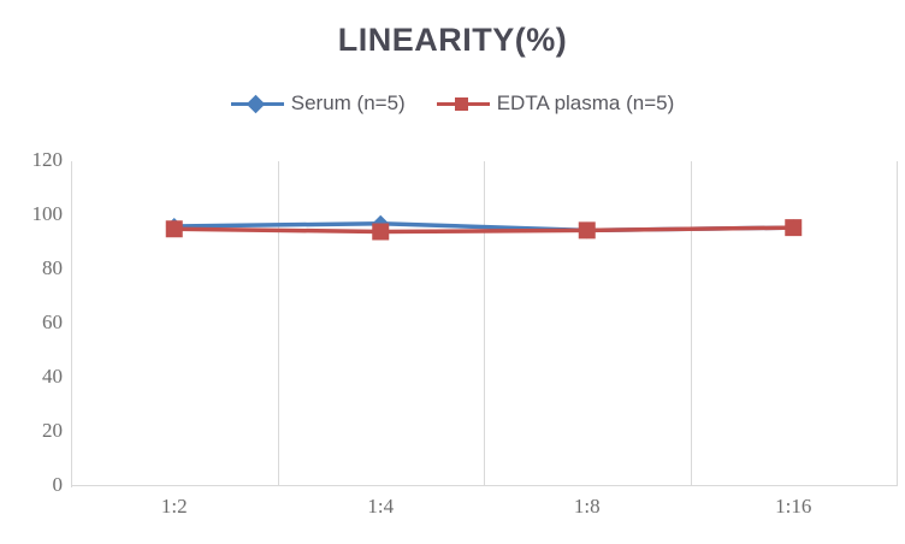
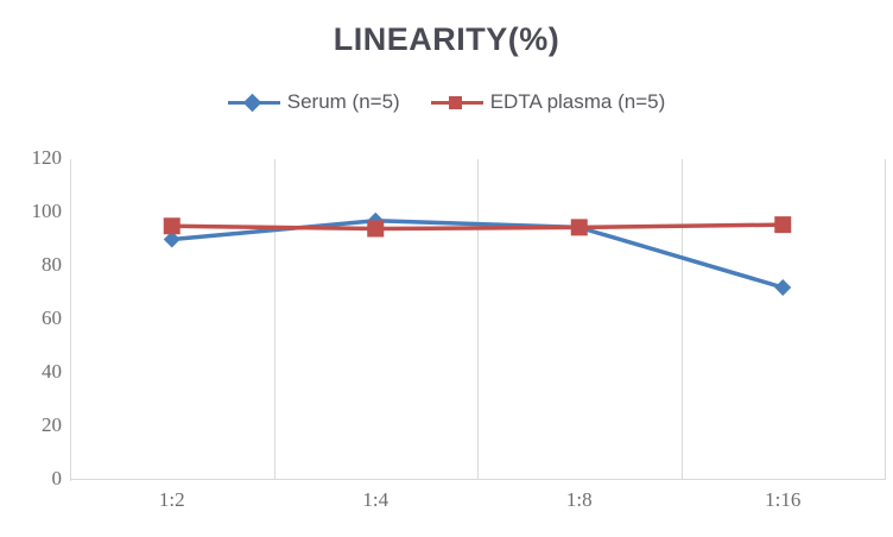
Serum (n=5)/1:2: 96 -> 90
Serum (n=5)/1:16: 96 -> 72
